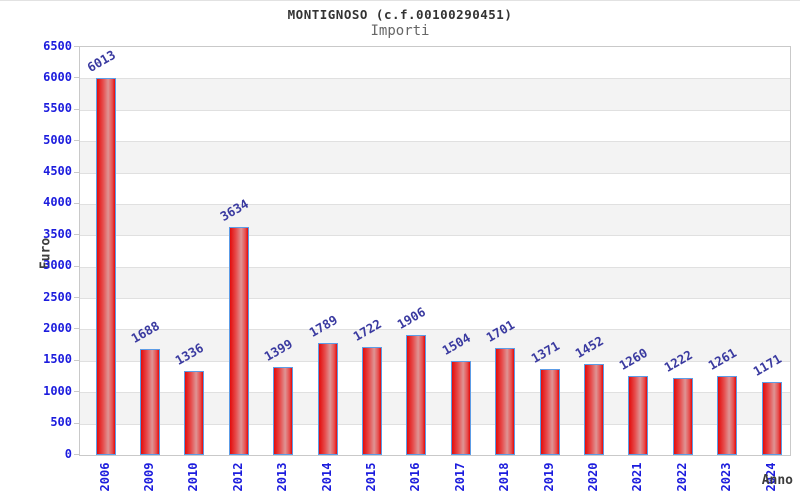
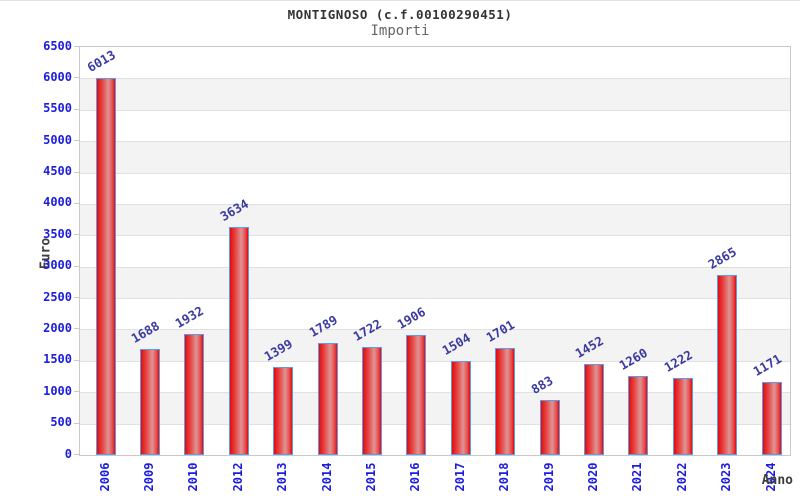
2010: 1336 -> 1932
2019: 1371 -> 883
2023: 1261 -> 2865
